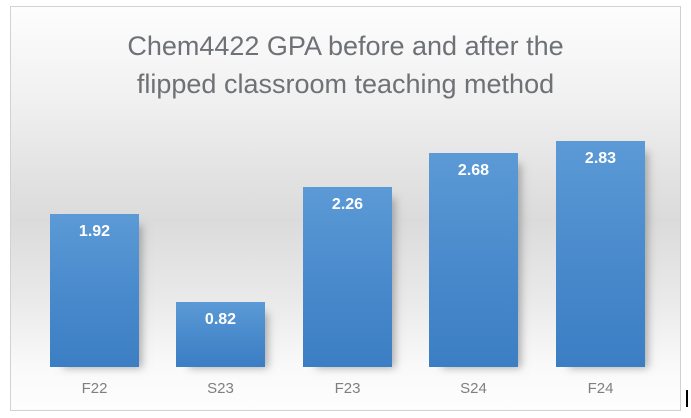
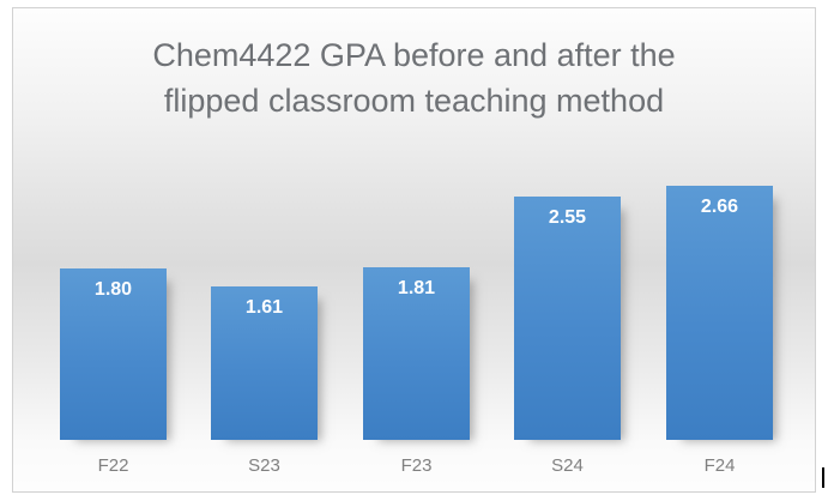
F22: 1.92 -> 1.80
S23: 0.82 -> 1.61
F23: 2.26 -> 1.81
S24: 2.68 -> 2.55
F24: 2.83 -> 2.66
